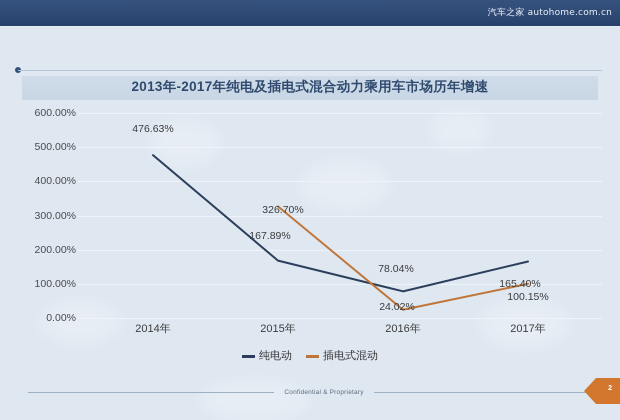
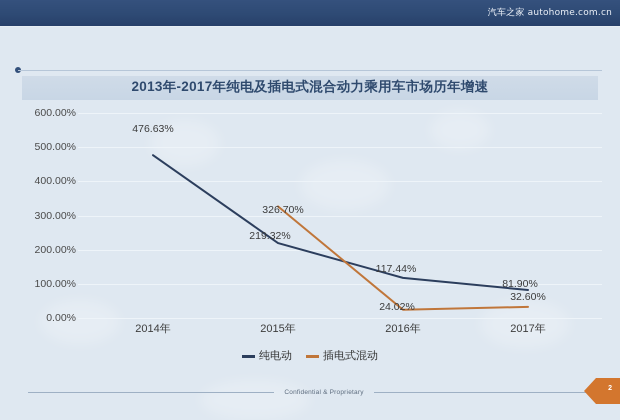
纯电动/2015年: 167.89% -> 219.32%
纯电动/2016年: 78.04% -> 117.44%
纯电动/2017年: 165.40% -> 81.90%
插电式混动/2017年: 100.15% -> 32.60%
